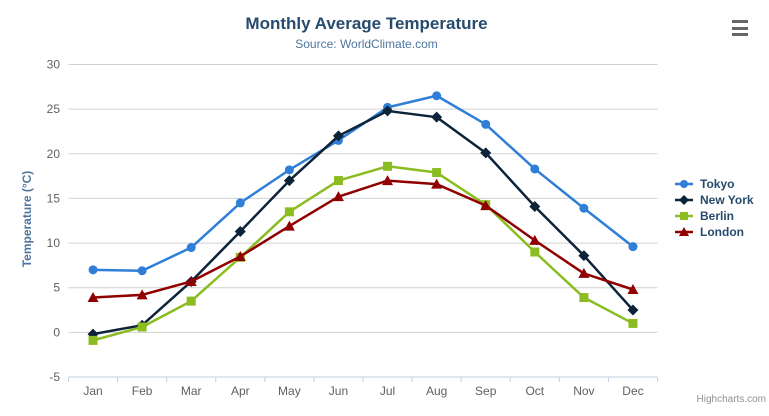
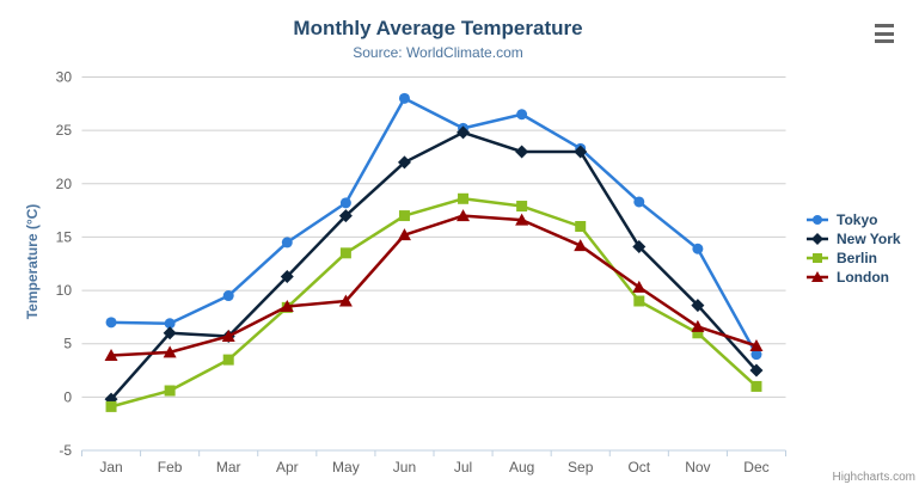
New York/Feb: 1 -> 6
London/May: 12 -> 9
Tokyo/Jun: 22 -> 28
New York/Aug: 24 -> 23
New York/Sep: 20 -> 23
Berlin/Sep: 14 -> 16
Berlin/Nov: 4 -> 6
Tokyo/Dec: 10 -> 4
